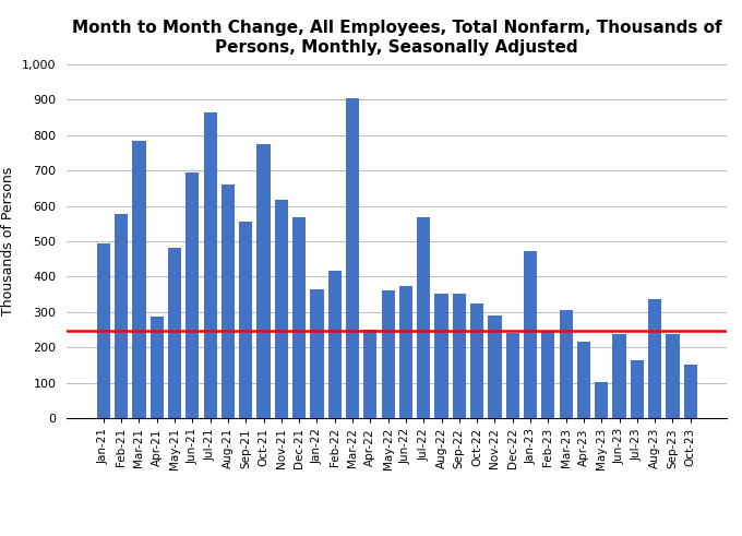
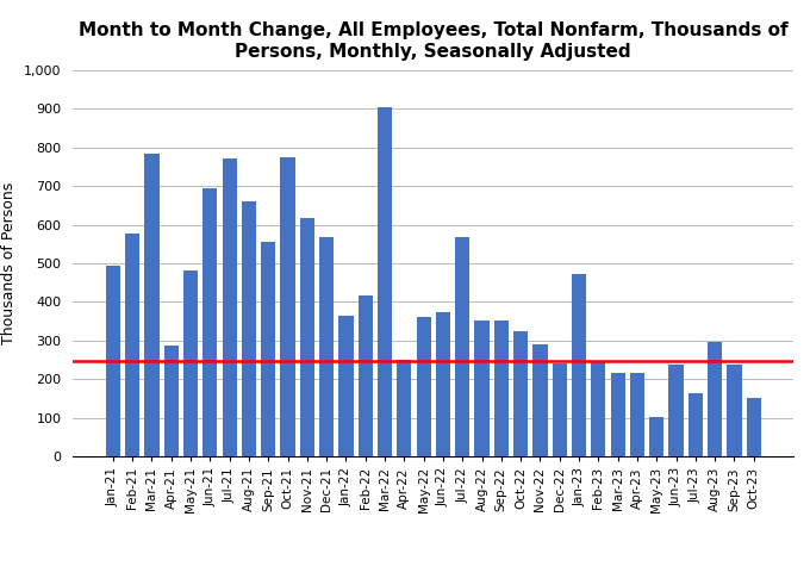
Jul-21: 865 -> 770
Mar-23: 305 -> 217
Aug-23: 335 -> 296
